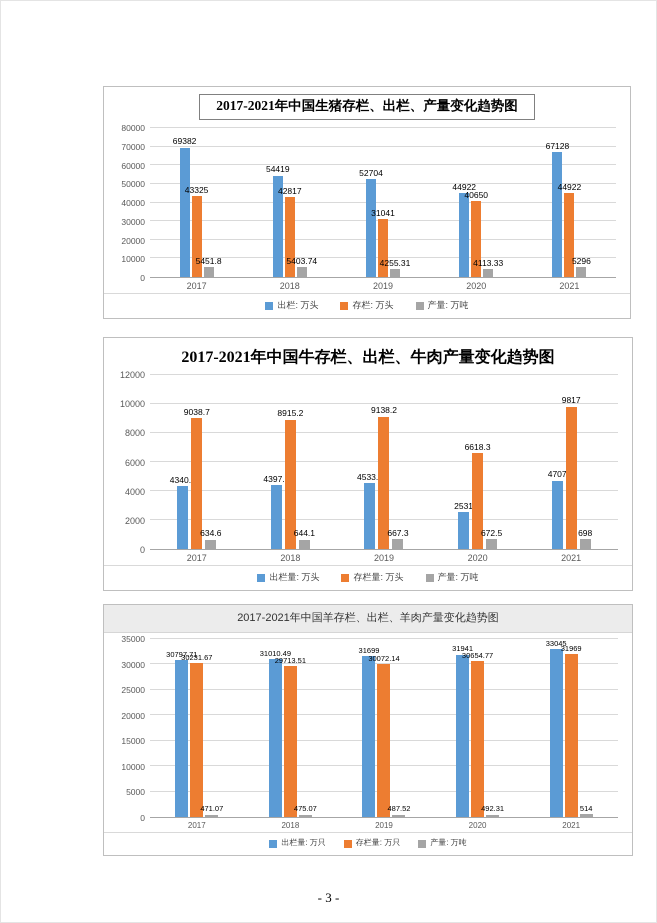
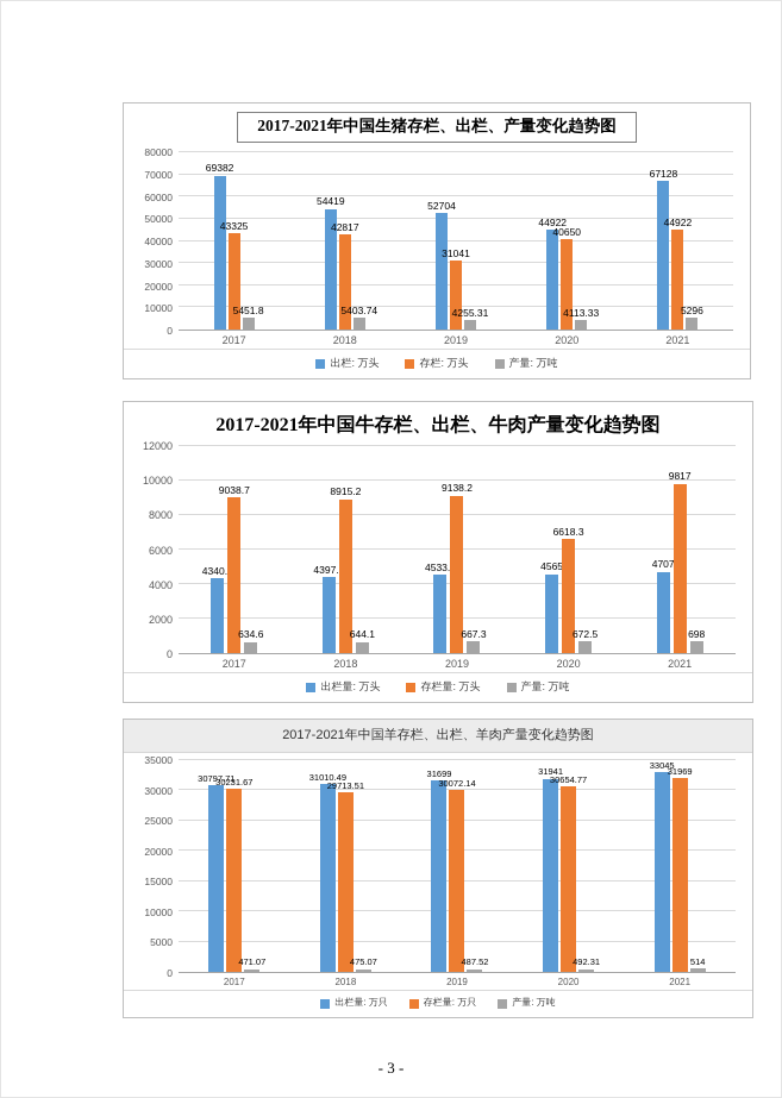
2017-2021年中国牛存栏、出栏、牛肉产量变化趋势图/出栏量: 万头/2020: 2531 -> 4565
